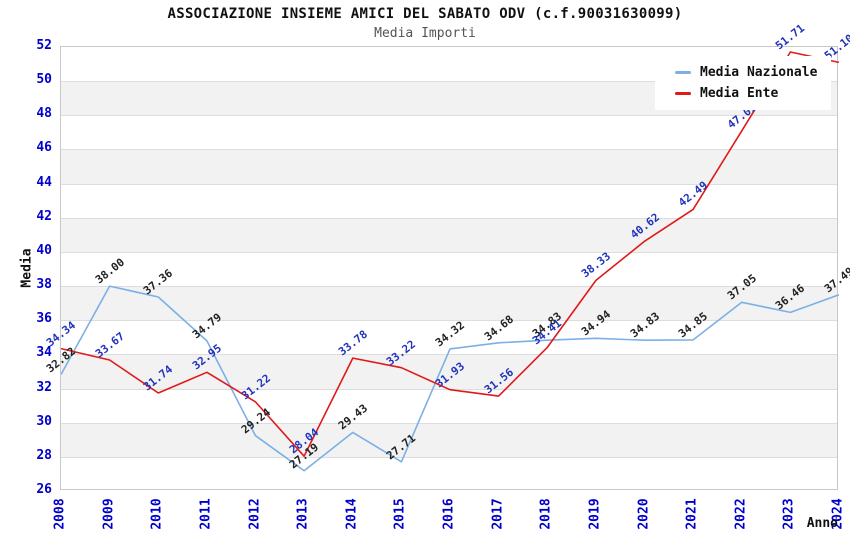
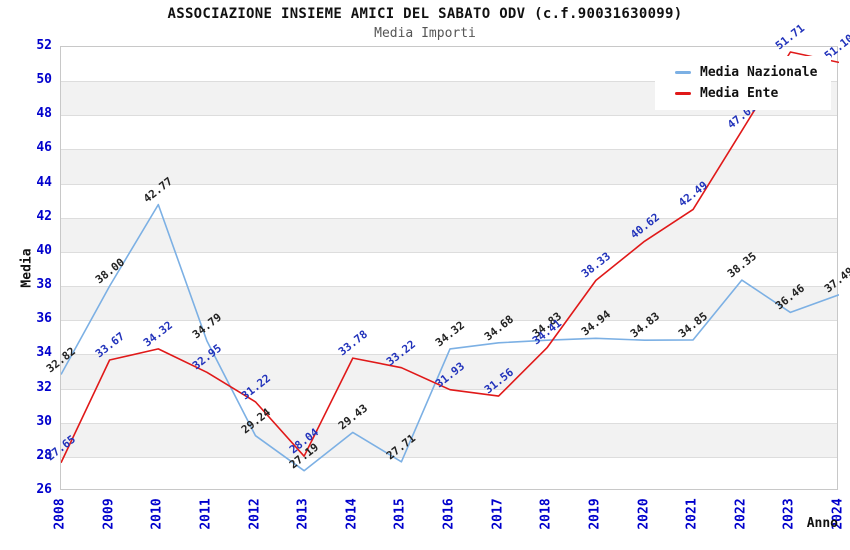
Media Ente/2008: 34.34 -> 27.65
Media Nazionale/2010: 37.36 -> 42.77
Media Ente/2010: 31.74 -> 34.32
Media Nazionale/2022: 37.05 -> 38.35
